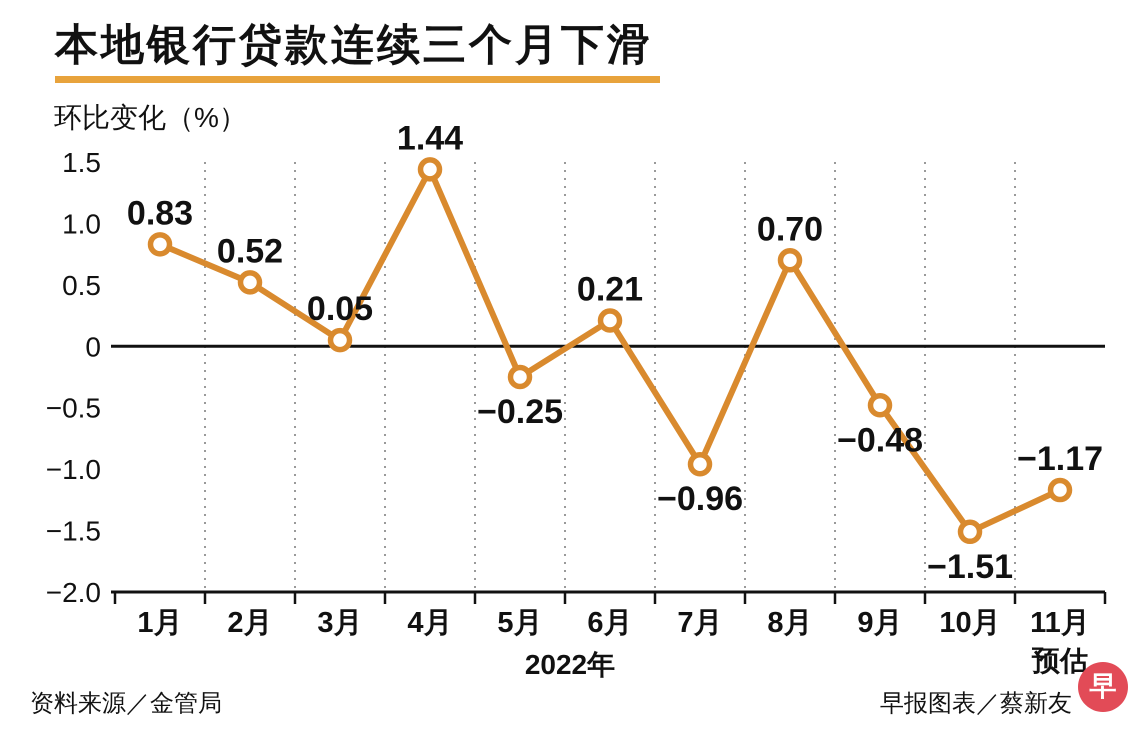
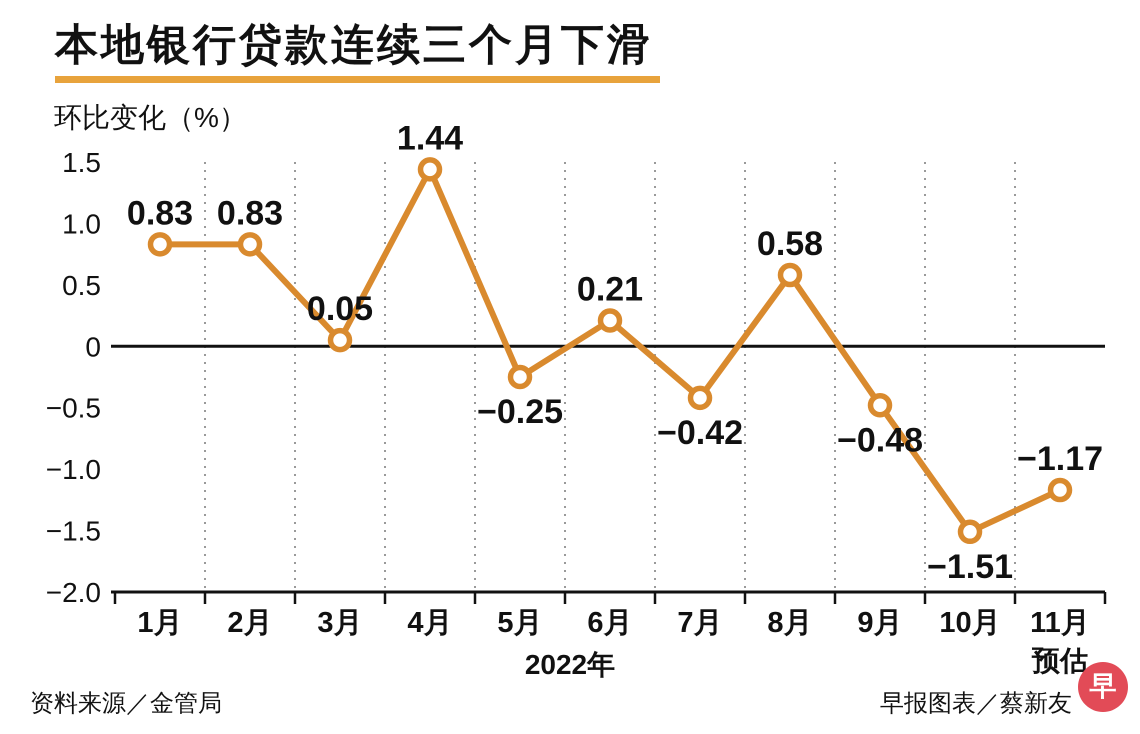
2月: 0.52 -> 0.83
7月: −0.96 -> −0.42
8月: 0.70 -> 0.58
